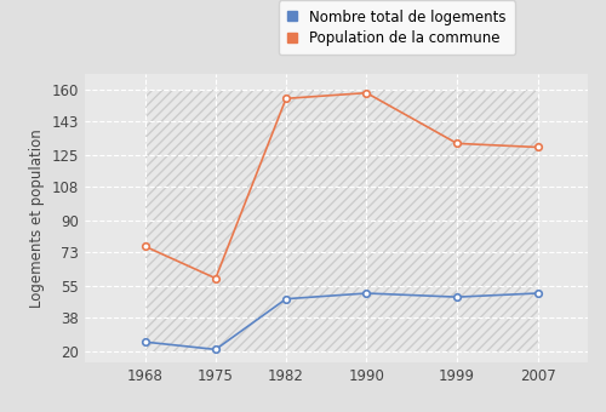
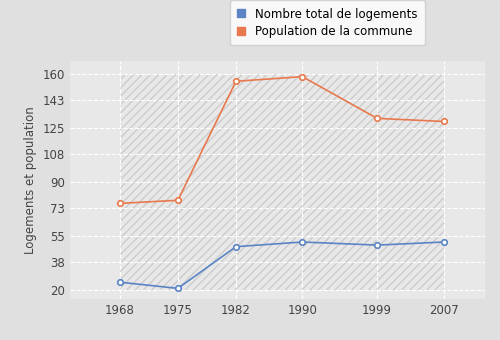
Population de la commune/1975: 59 -> 78
